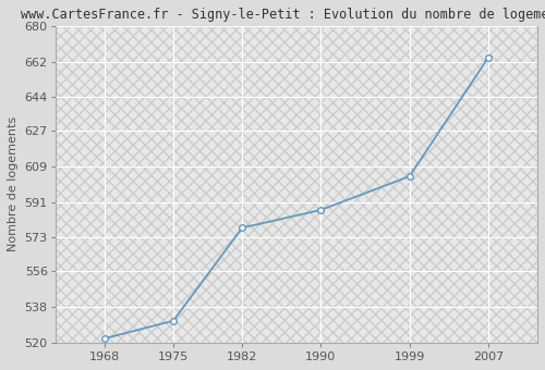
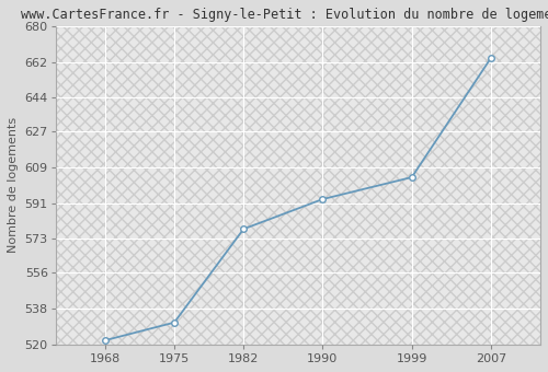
1990: 587 -> 593
